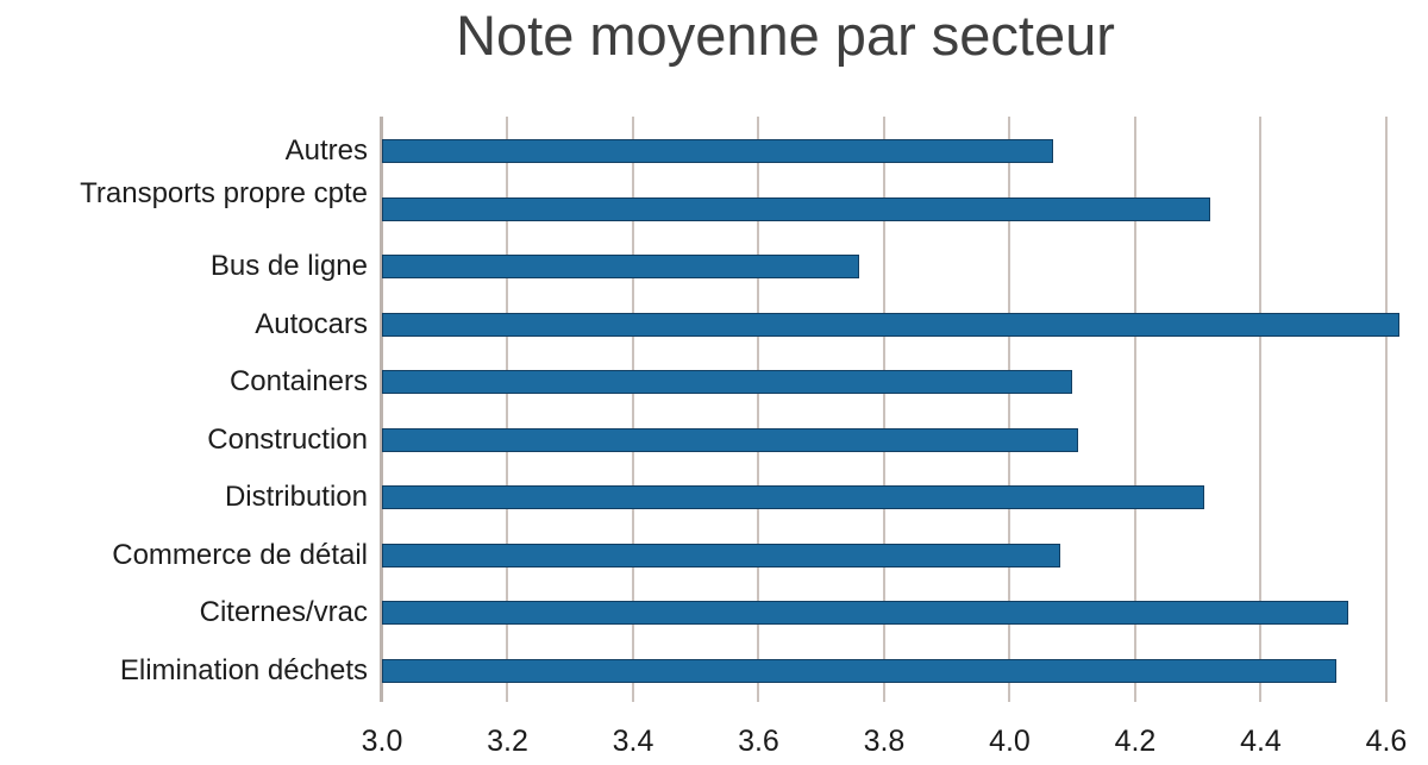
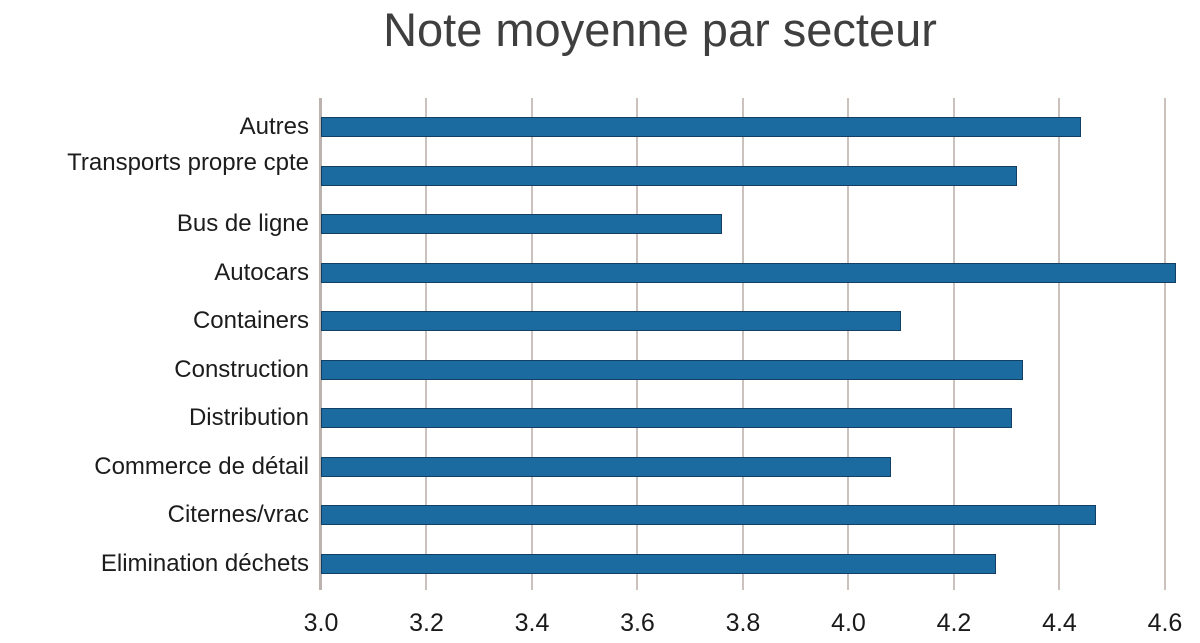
Autres: 4.07 -> 4.44
Construction: 4.11 -> 4.33
Citernes/vrac: 4.54 -> 4.47
Elimination déchets: 4.52 -> 4.28
